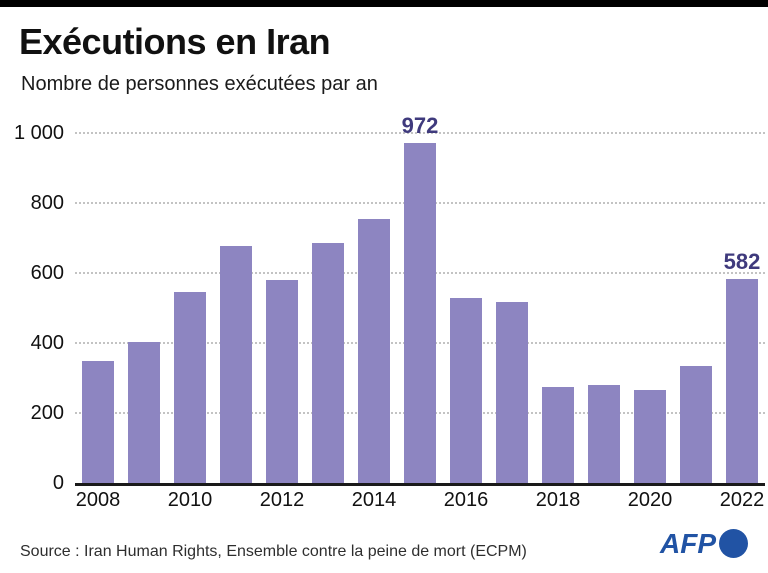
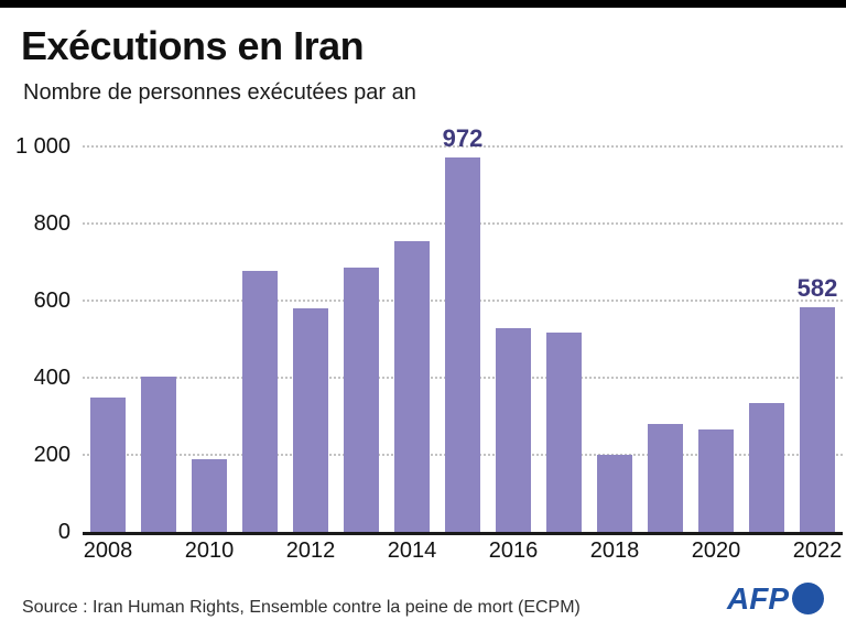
2010: 550 -> 190
2018: 270 -> 200
